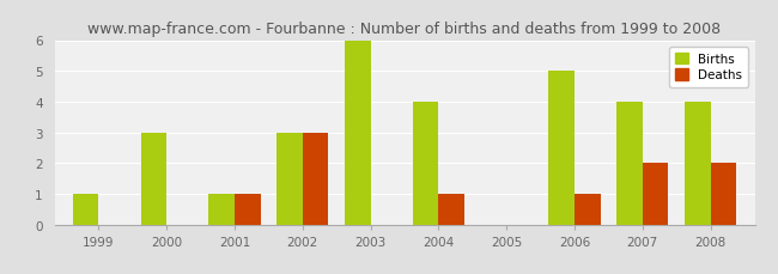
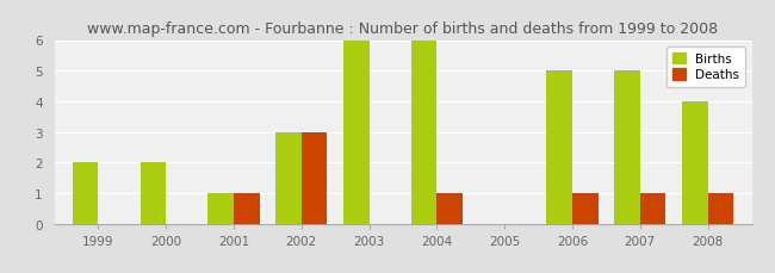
Births/1999: 1 -> 2
Births/2000: 3 -> 2
Births/2004: 4 -> 6
Births/2007: 4 -> 5
Deaths/2007: 2 -> 1
Deaths/2008: 2 -> 1
